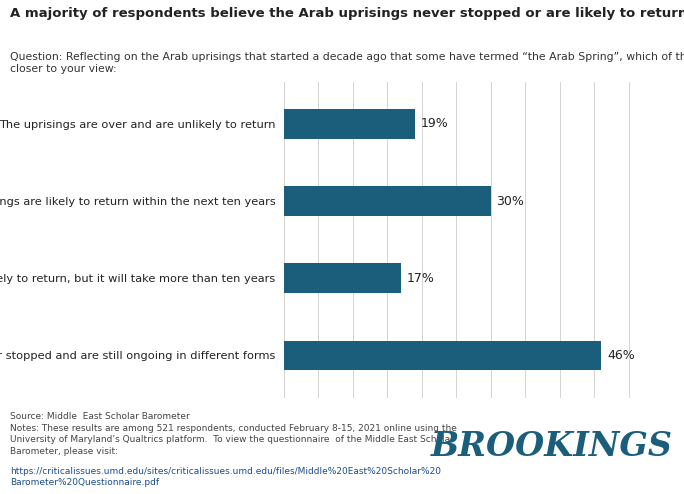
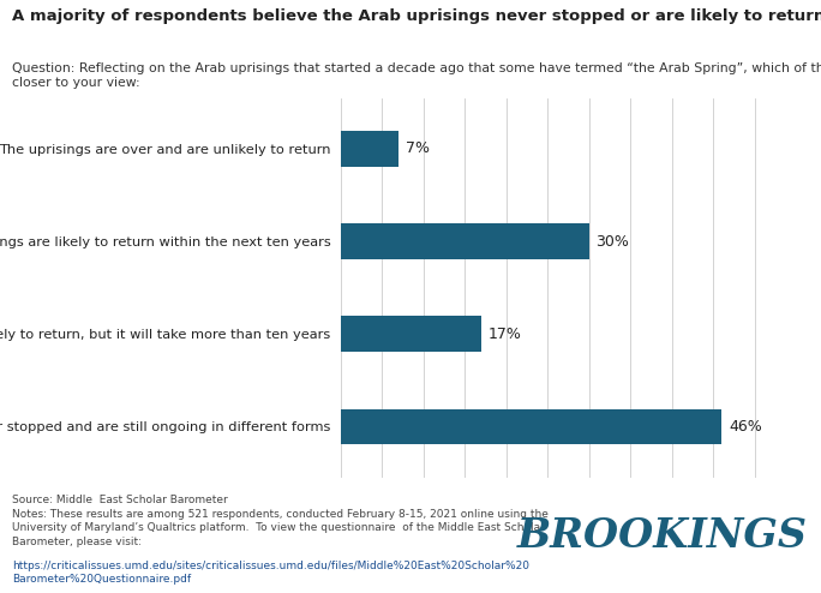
The uprisings are over and are unlikely to return: 19% -> 7%
